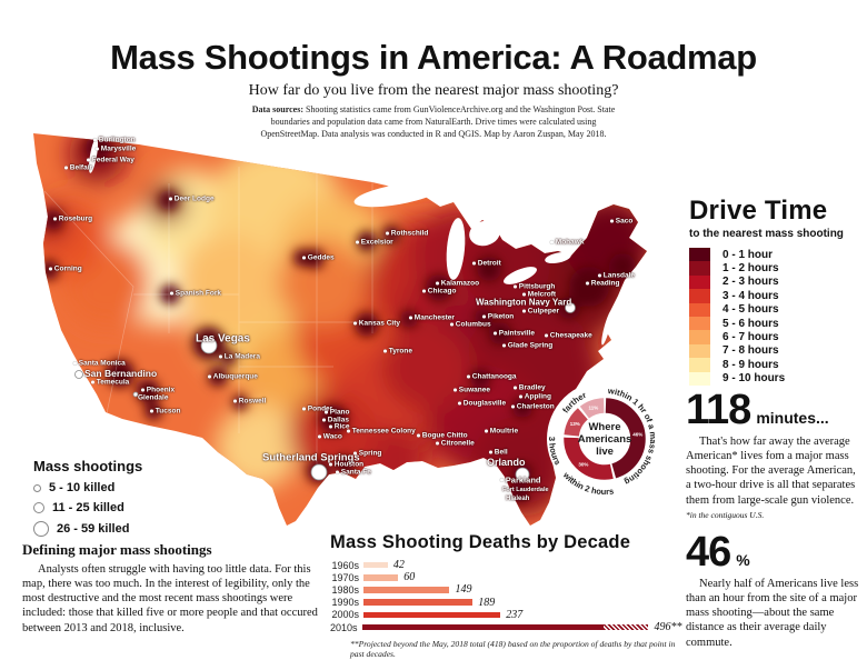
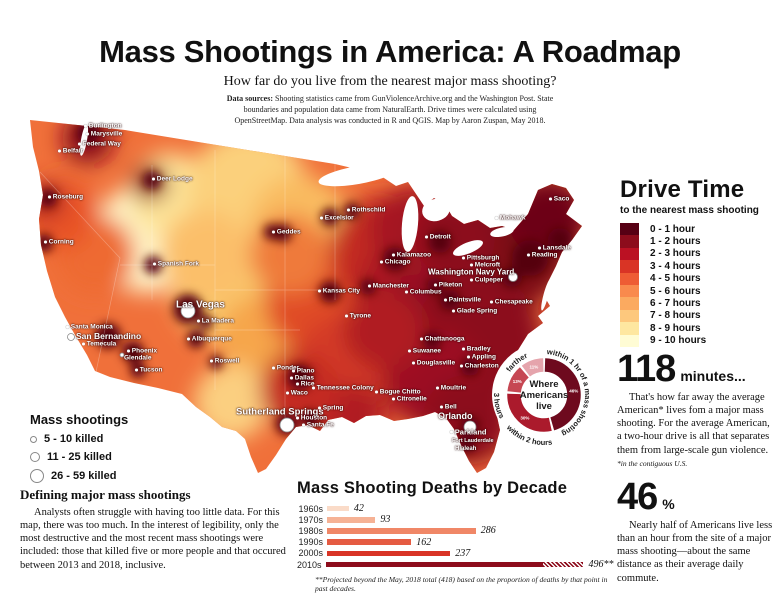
Mass Shooting Deaths by Decade/1970s: 60 -> 93
Mass Shooting Deaths by Decade/1980s: 149 -> 286
Mass Shooting Deaths by Decade/1990s: 189 -> 162
